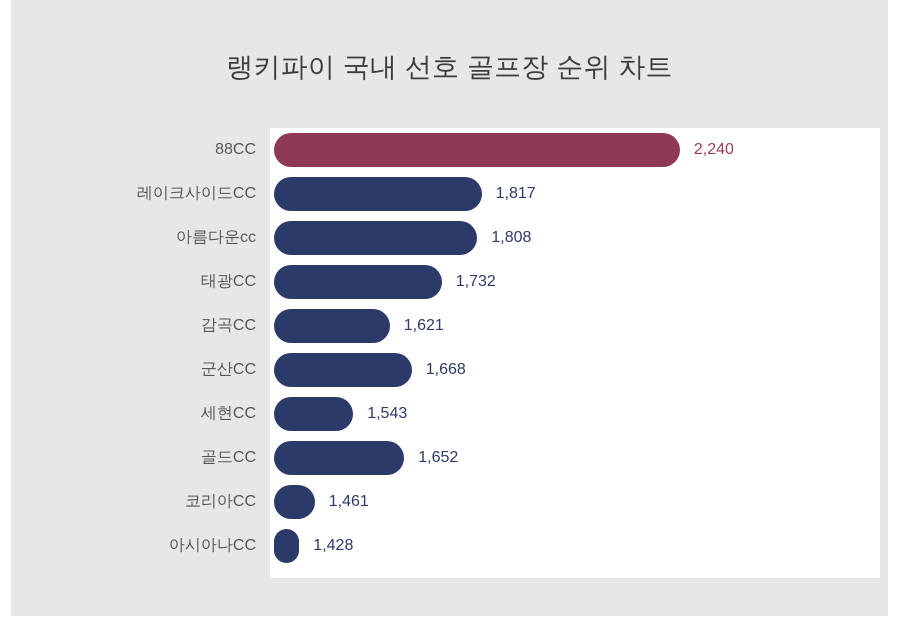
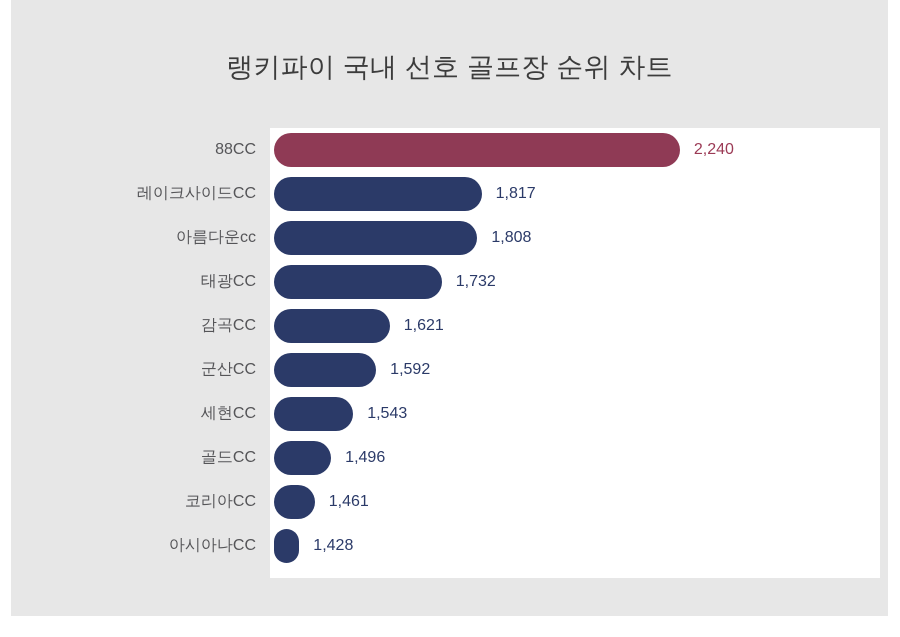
군산CC: 1,668 -> 1,592
골드CC: 1,652 -> 1,496
